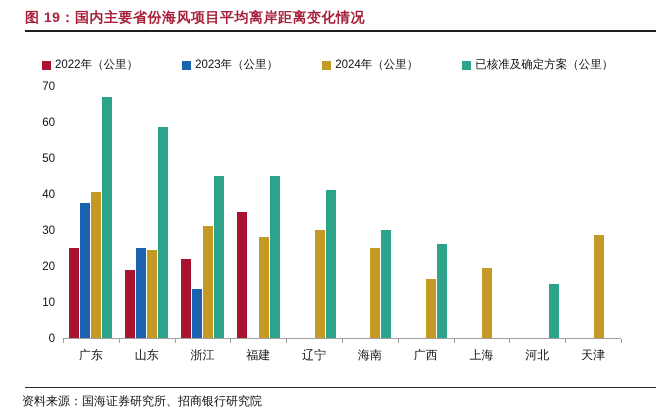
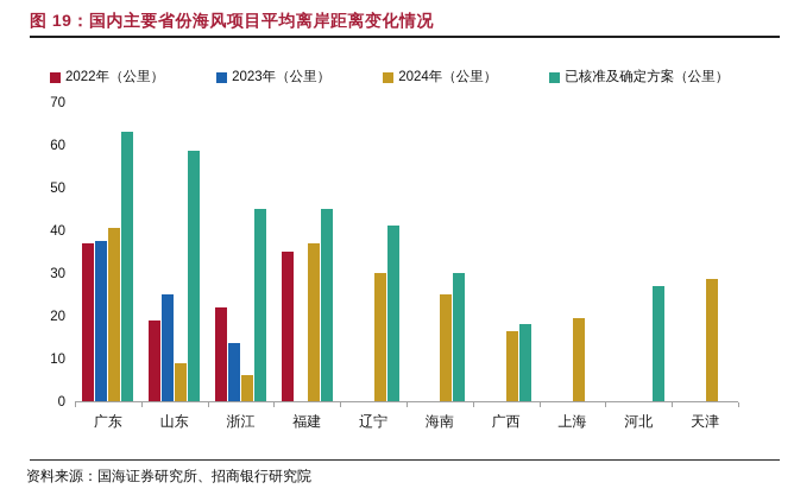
2022年（公里）/广东: 25 -> 37
已核准及确定方案（公里）/广东: 67 -> 63
2024年（公里）/山东: 24 -> 9
2024年（公里）/浙江: 31 -> 6
2024年（公里）/福建: 28 -> 37
已核准及确定方案（公里）/广西: 26 -> 18
已核准及确定方案（公里）/河北: 15 -> 27
